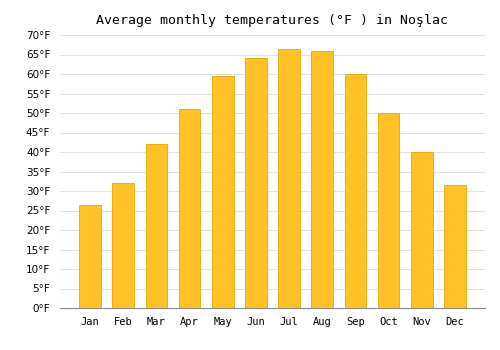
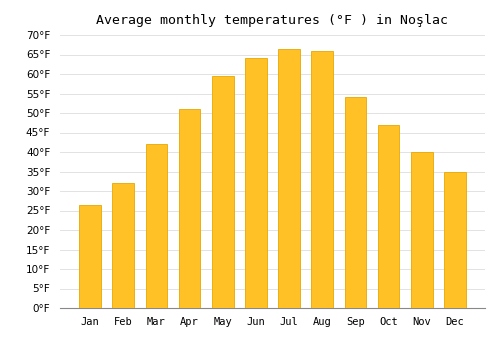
Sep: 60.0°F -> 54.0°F
Oct: 50.0°F -> 47.0°F
Dec: 31.5°F -> 35.0°F
